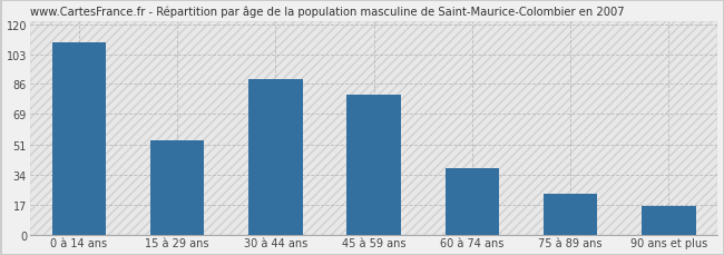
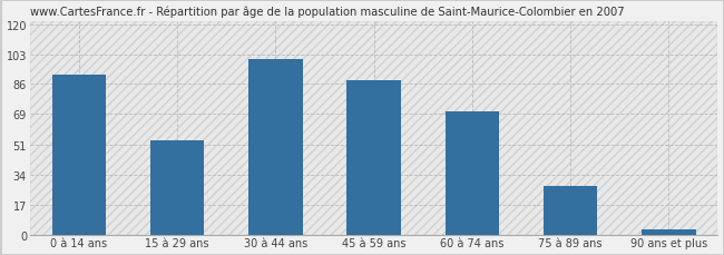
0 à 14 ans: 110 -> 91
30 à 44 ans: 89 -> 100
45 à 59 ans: 80 -> 88
60 à 74 ans: 38 -> 70
75 à 89 ans: 23 -> 28
90 ans et plus: 16 -> 3
